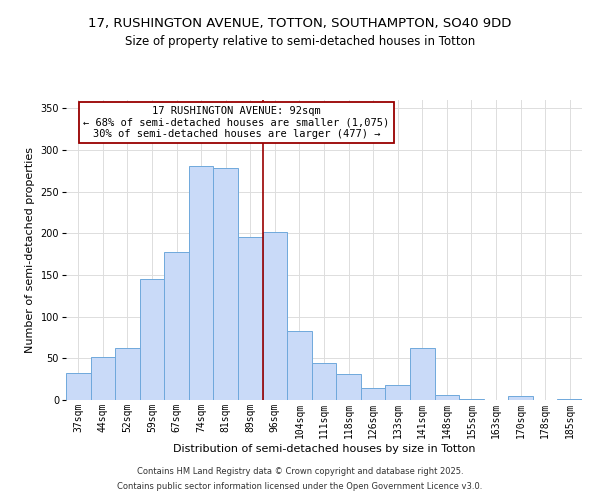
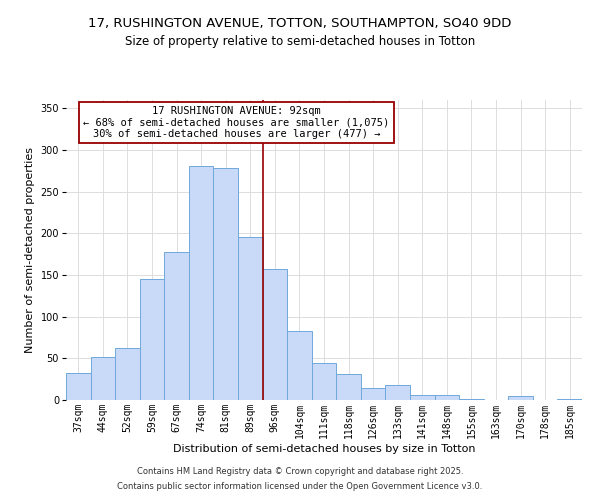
96sqm: 202 -> 157
141sqm: 62 -> 6
